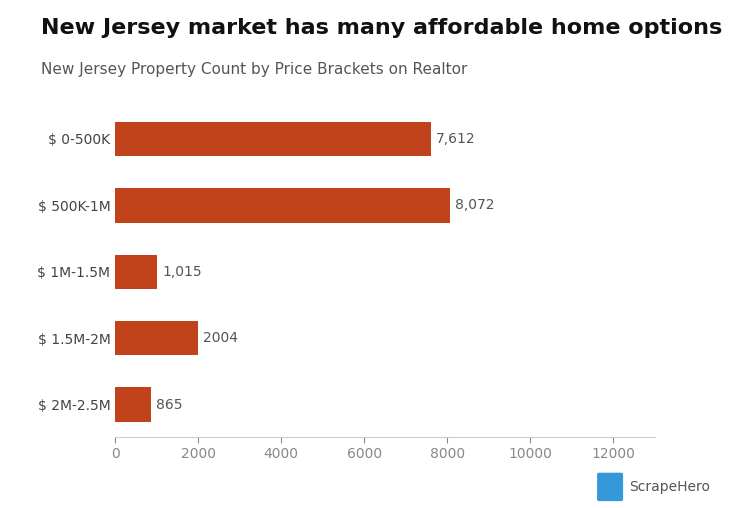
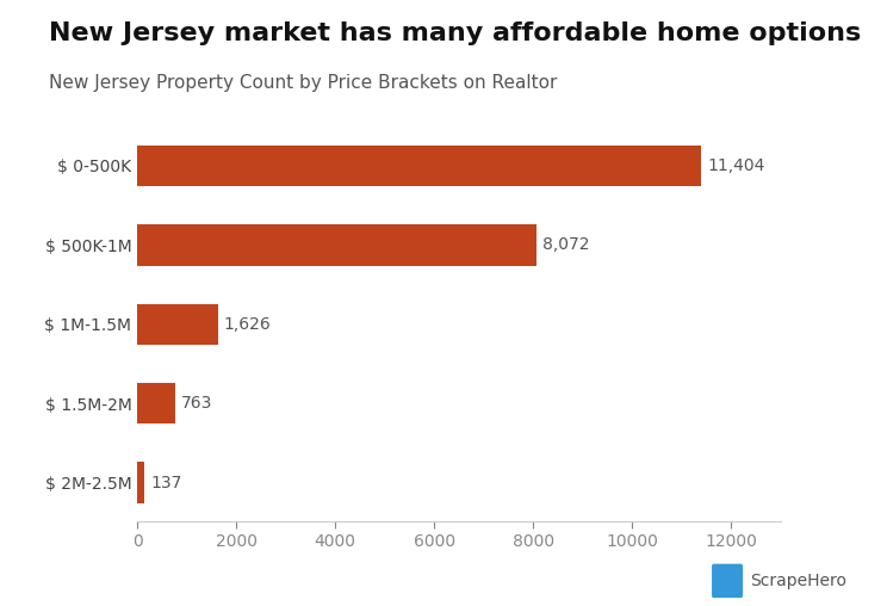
$ 0-500K: 7,612 -> 11,404
$ 1M-1.5M: 1,015 -> 1,626
$ 1.5M-2M: 2004 -> 763
$ 2M-2.5M: 865 -> 137
